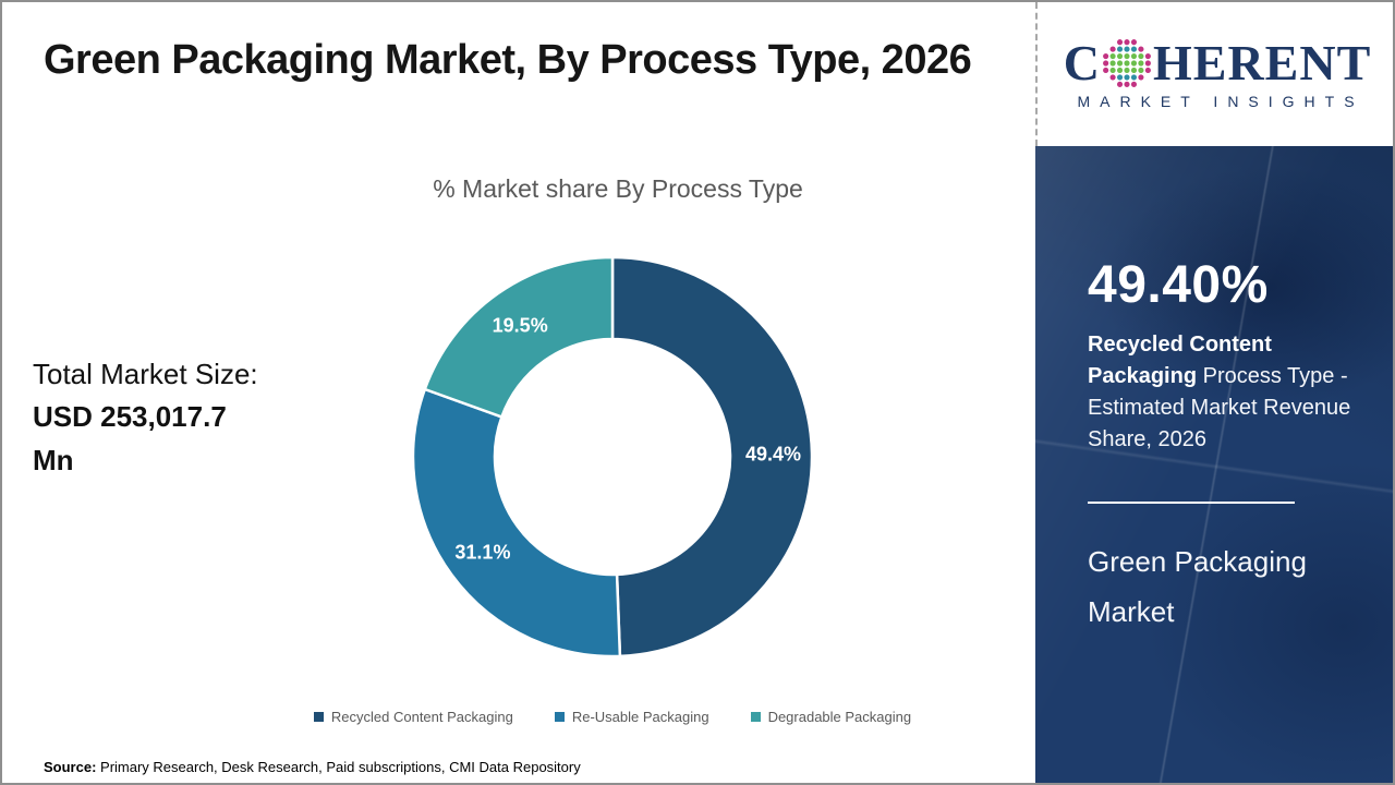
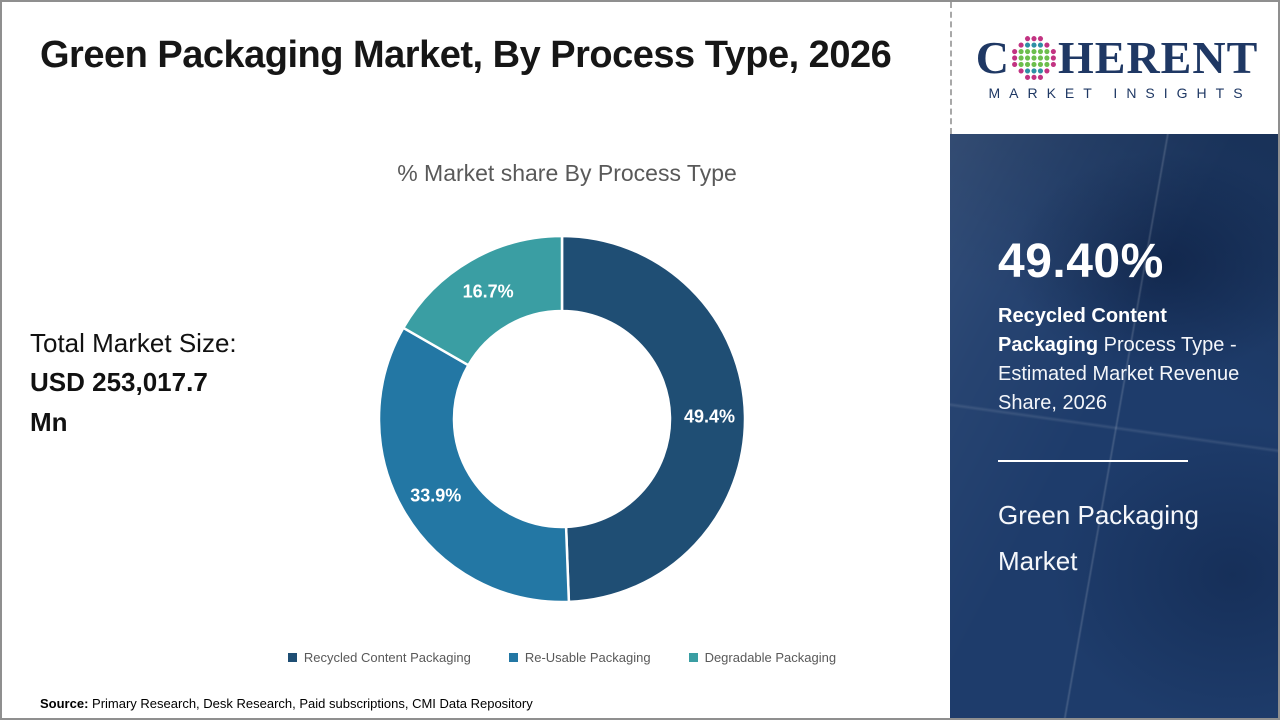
Re-Usable Packaging: 31.1% -> 33.9%
Degradable Packaging: 19.5% -> 16.7%
